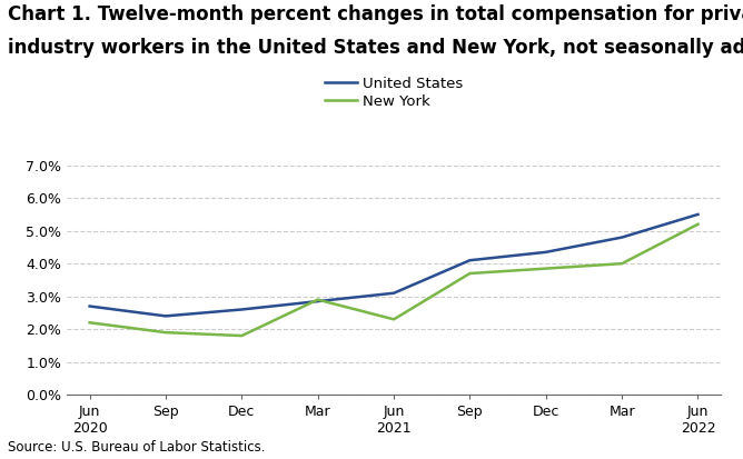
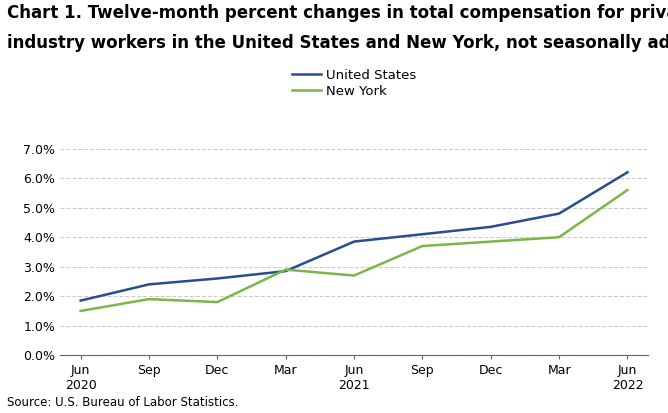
United States/Jun 2020: 2.70% -> 1.85%
New York/Jun 2020: 2.20% -> 1.50%
United States/Jun 2021: 3.10% -> 3.85%
New York/Jun 2021: 2.30% -> 2.70%
United States/Jun 2022: 5.50% -> 6.20%
New York/Jun 2022: 5.20% -> 5.60%
